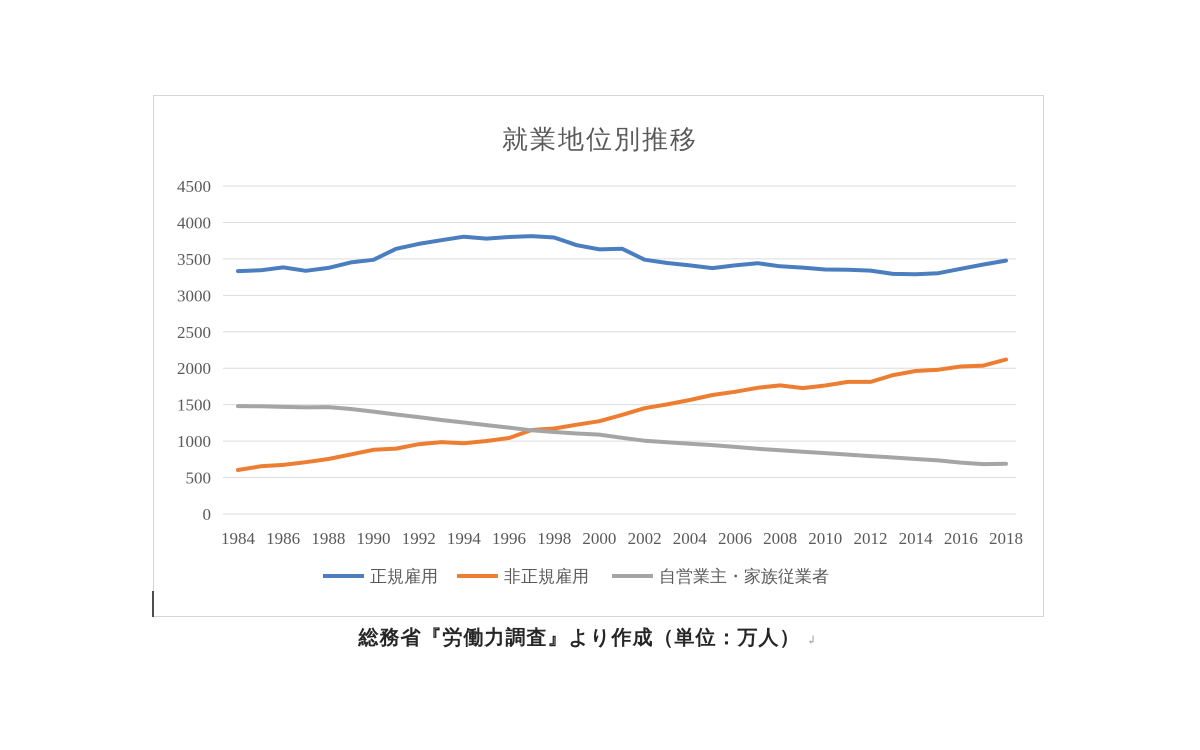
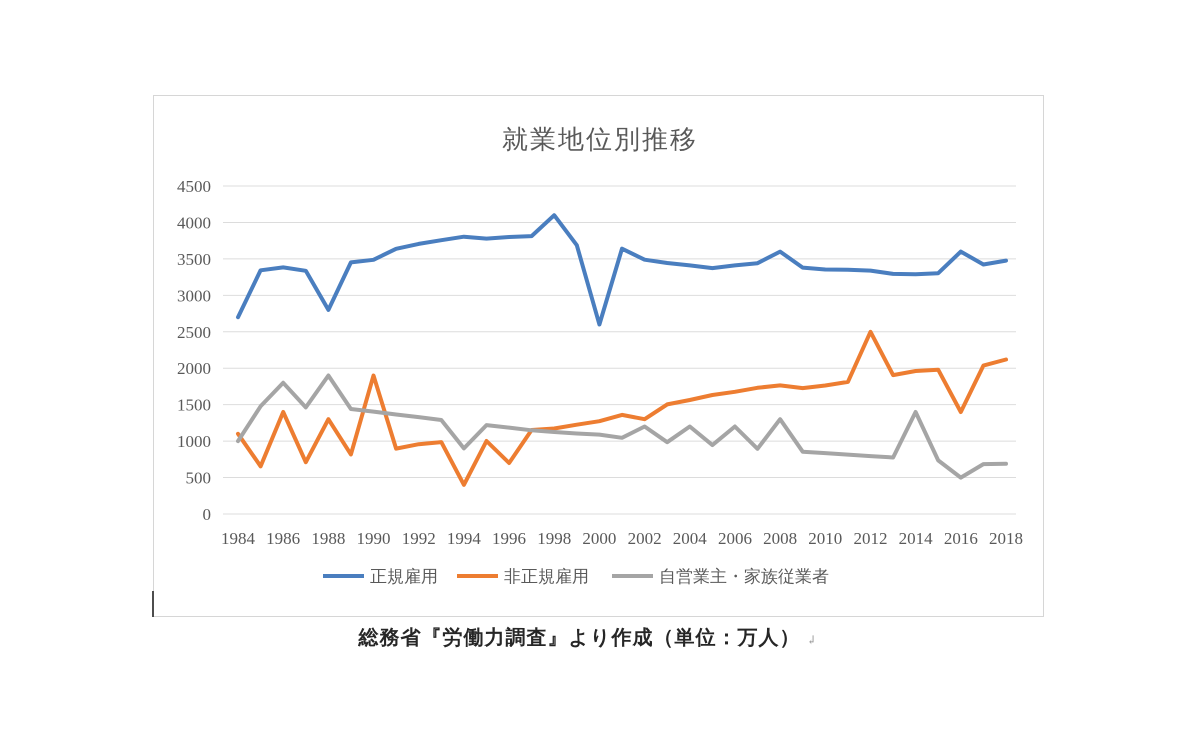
正規雇用/1984: 3300 -> 2700
非正規雇用/1984: 600 -> 1100
自営業主・家族従業者/1984: 1500 -> 1000
非正規雇用/1986: 700 -> 1400
自営業主・家族従業者/1986: 1500 -> 1800
正規雇用/1988: 3400 -> 2800
非正規雇用/1988: 800 -> 1300
自営業主・家族従業者/1988: 1500 -> 1900
非正規雇用/1990: 900 -> 1900
非正規雇用/1994: 1000 -> 400
自営業主・家族従業者/1994: 1300 -> 900
非正規雇用/1996: 1000 -> 700
正規雇用/1998: 3800 -> 4100
正規雇用/2000: 3600 -> 2600
非正規雇用/2002: 1500 -> 1300
自営業主・家族従業者/2002: 1000 -> 1200
自営業主・家族従業者/2004: 1000 -> 1200
自営業主・家族従業者/2006: 900 -> 1200
正規雇用/2008: 3400 -> 3600
自営業主・家族従業者/2008: 900 -> 1300
非正規雇用/2012: 1800 -> 2500
自営業主・家族従業者/2014: 800 -> 1400
正規雇用/2016: 3400 -> 3600
非正規雇用/2016: 2000 -> 1400
自営業主・家族従業者/2016: 700 -> 500
